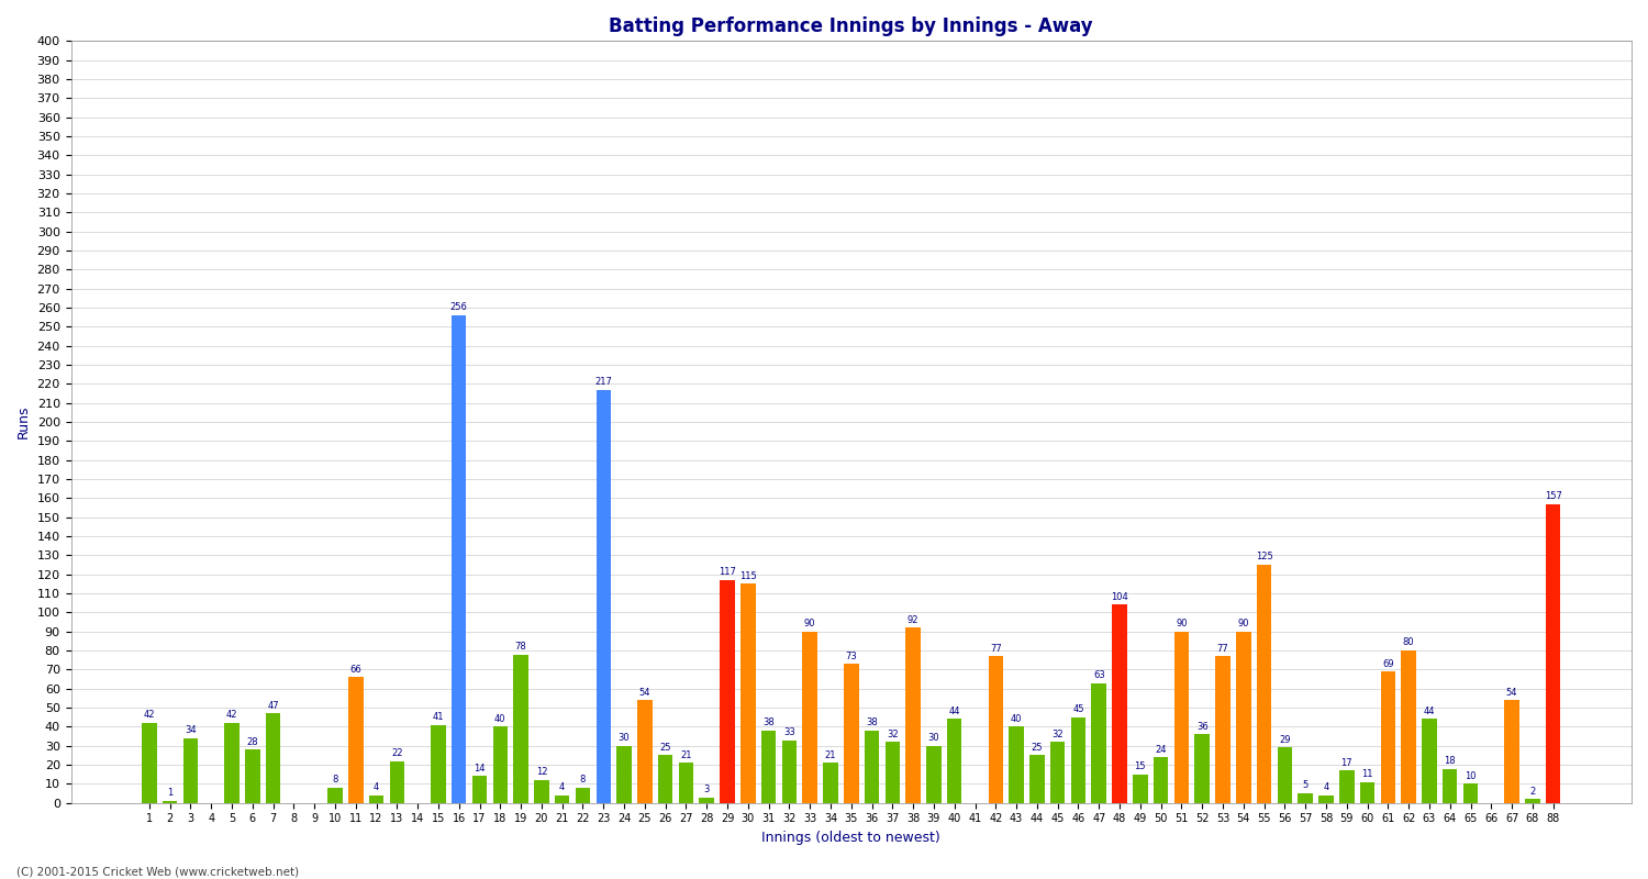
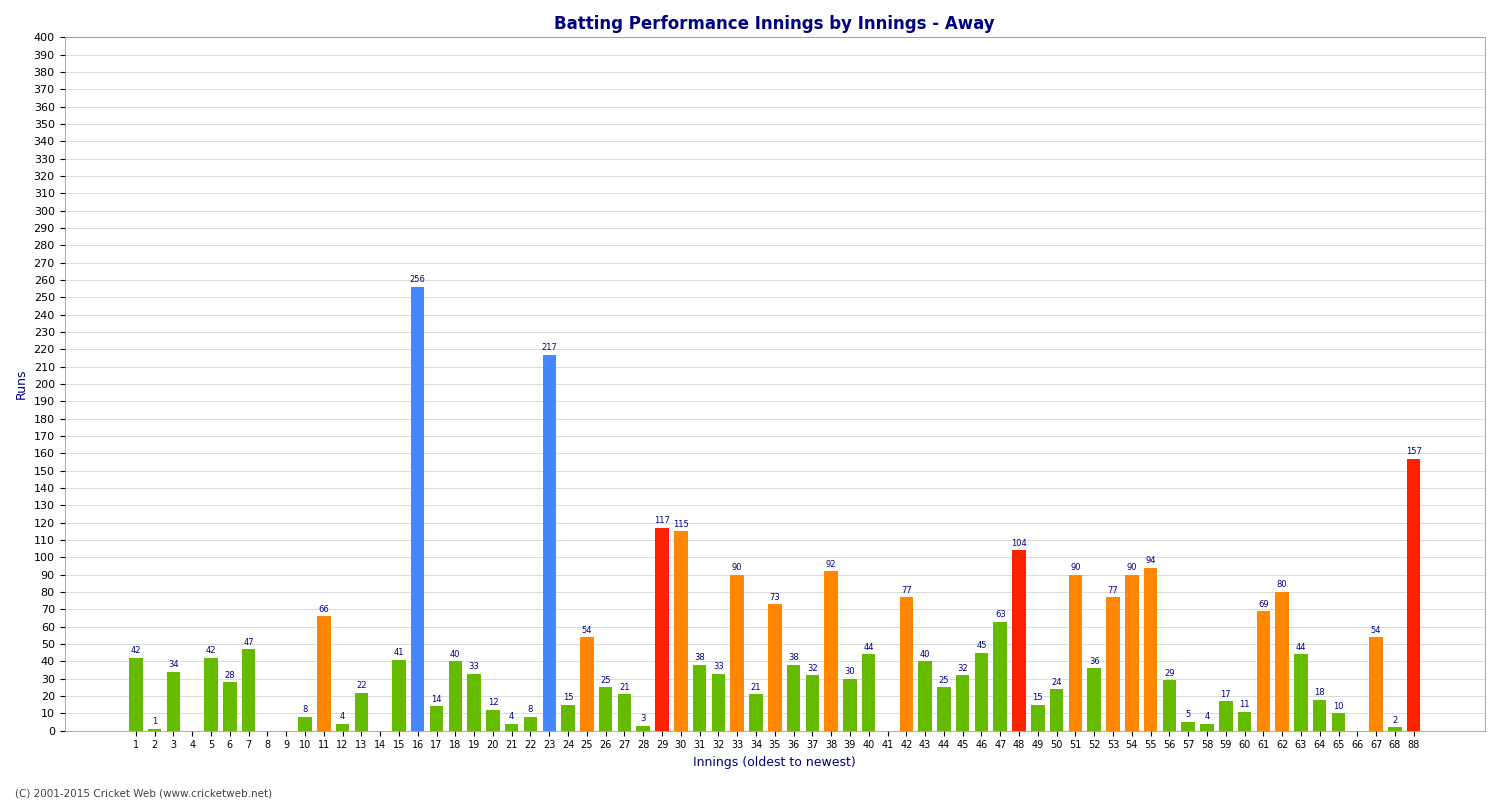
19: 78 -> 33
24: 30 -> 15
55: 125 -> 94
